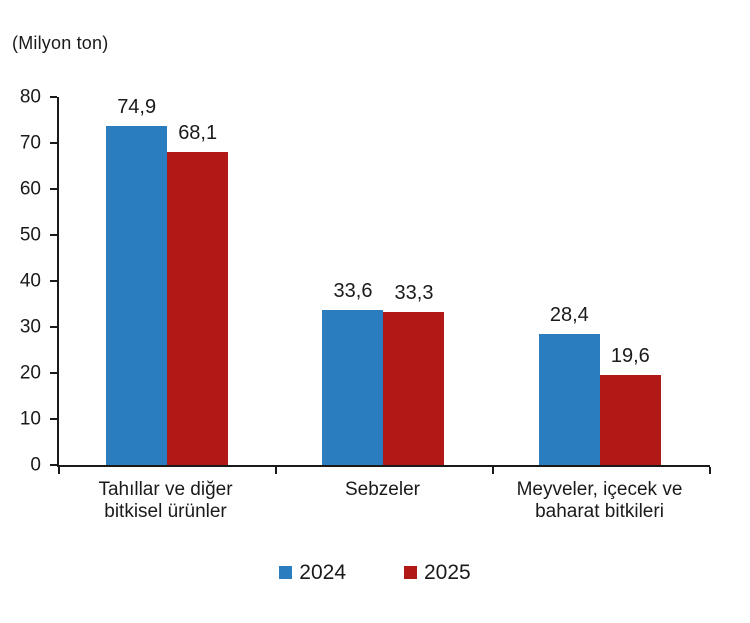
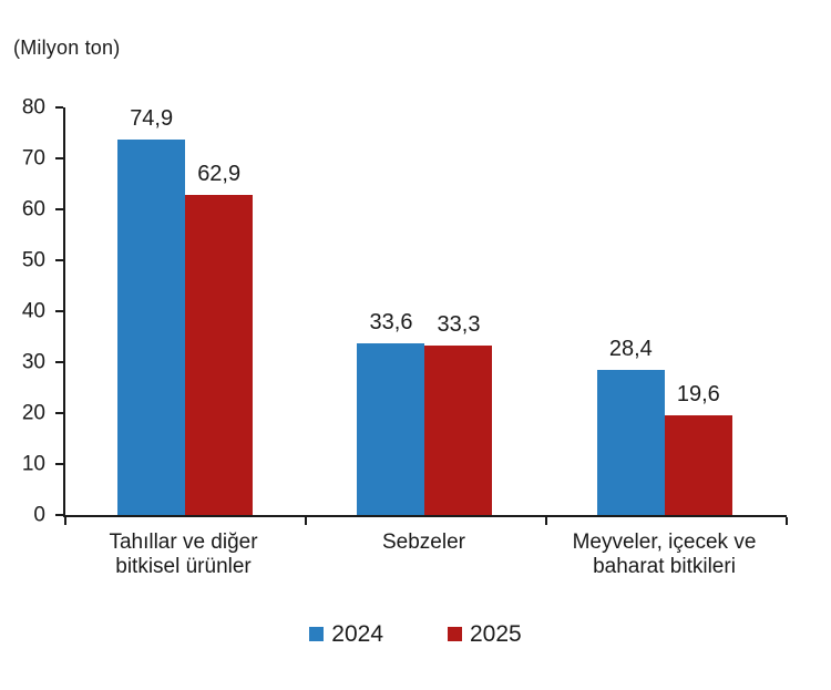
2025/Tahıllar ve diğer bitkisel ürünler: 68,1 -> 62,9
